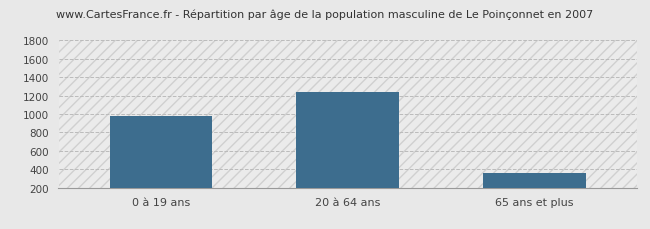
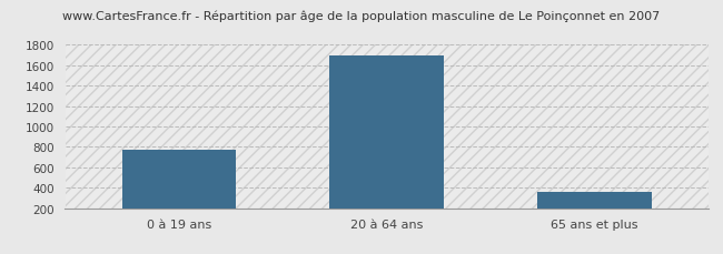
0 à 19 ans: 980 -> 780
20 à 64 ans: 1240 -> 1700
